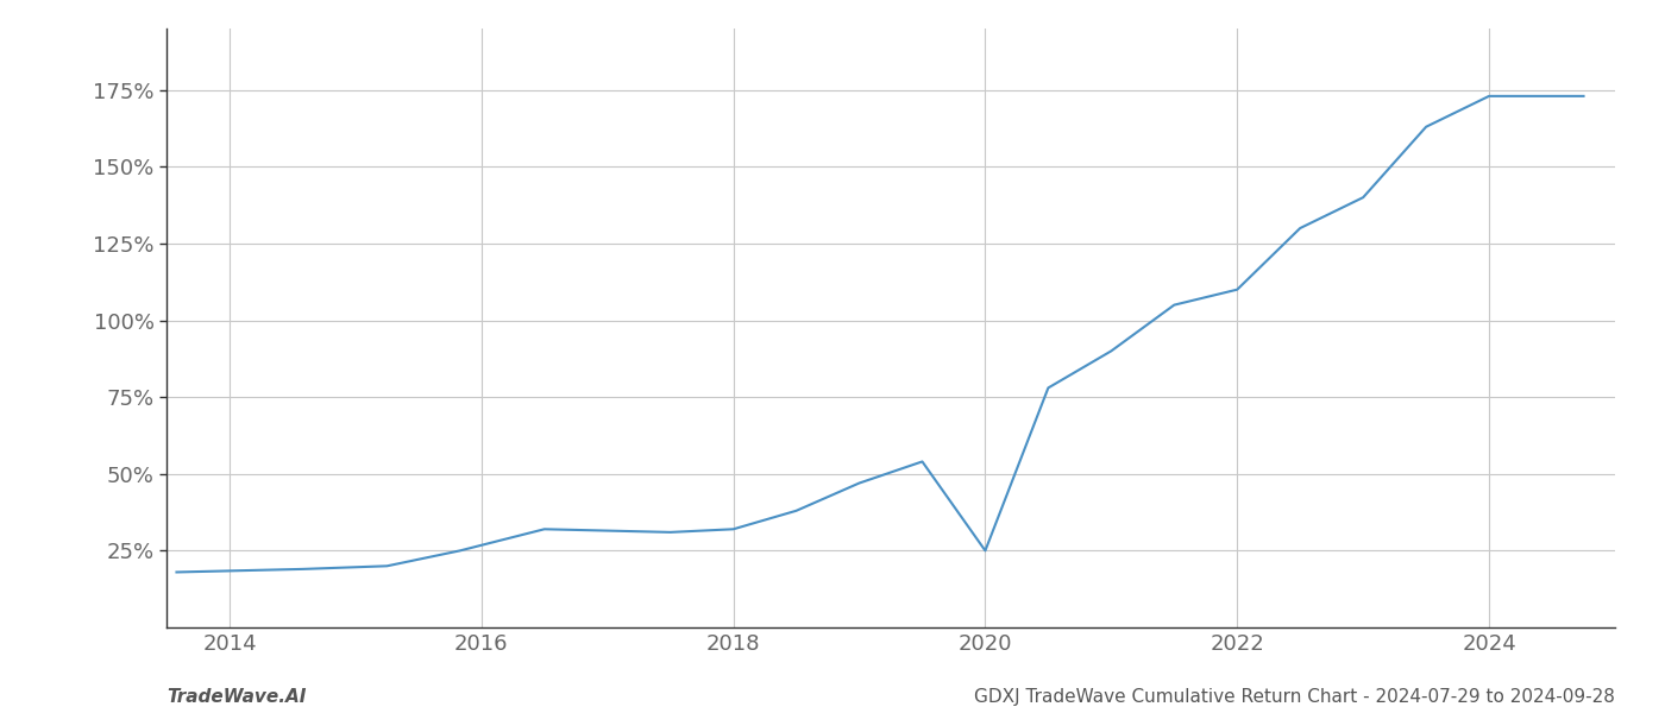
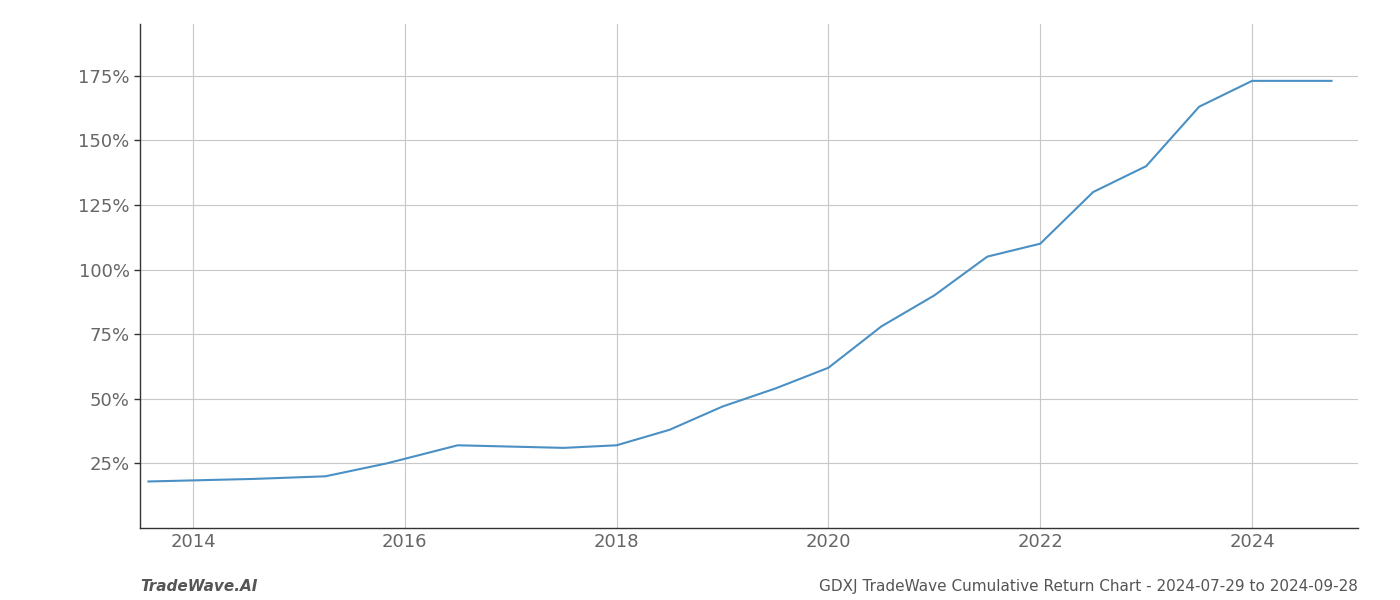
2020: 25.0% -> 62.0%
